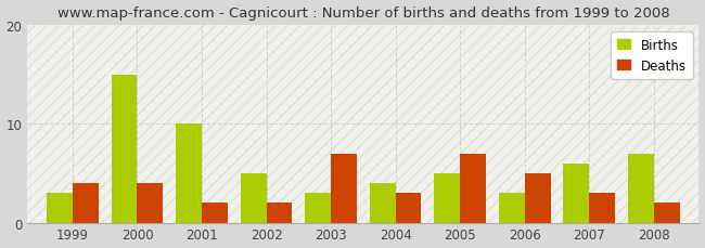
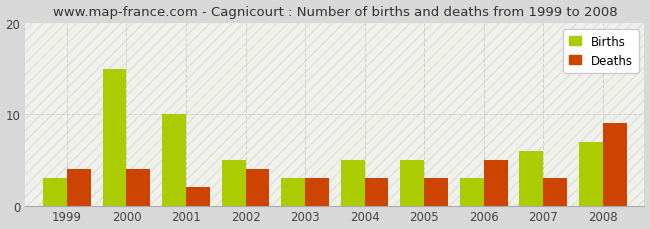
Deaths/2002: 2 -> 4
Deaths/2003: 7 -> 3
Births/2004: 4 -> 5
Deaths/2005: 7 -> 3
Deaths/2008: 2 -> 9
